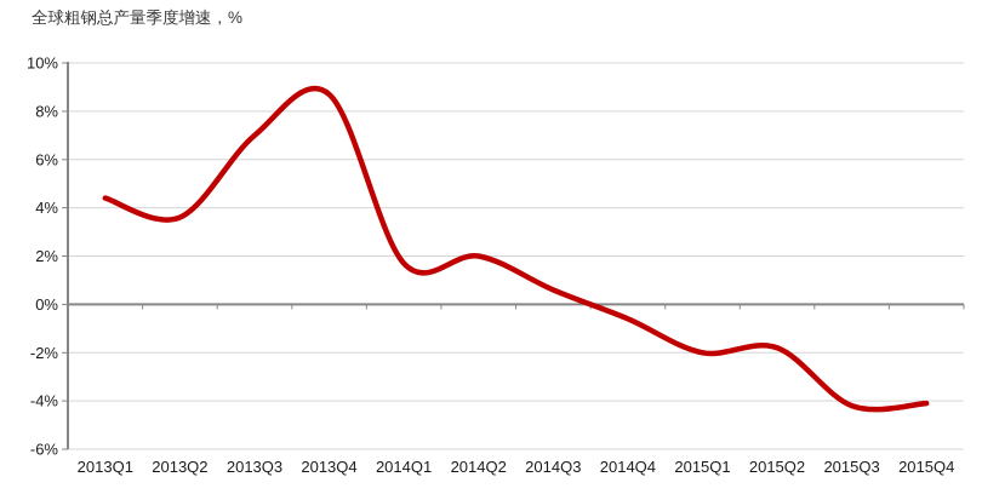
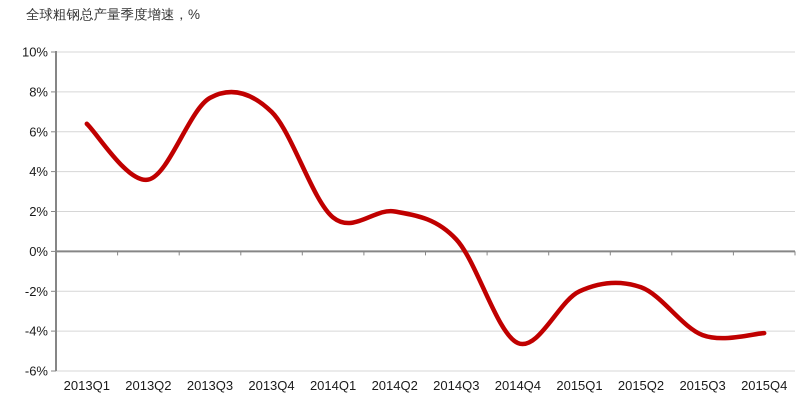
2013Q1: 4.4% -> 6.4%
2013Q3: 7.0% -> 7.7%
2013Q4: 8.7% -> 7.0%
2014Q4: -0.6% -> -4.6%
